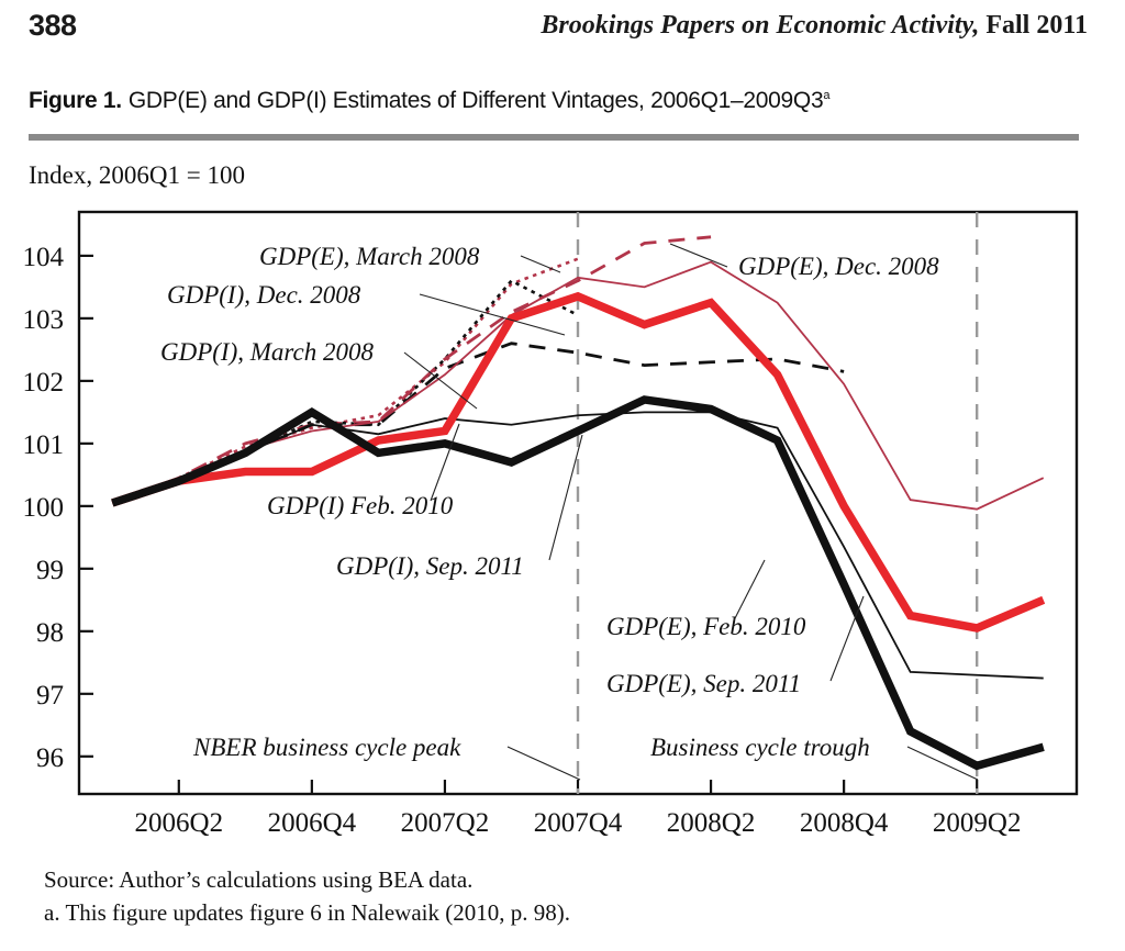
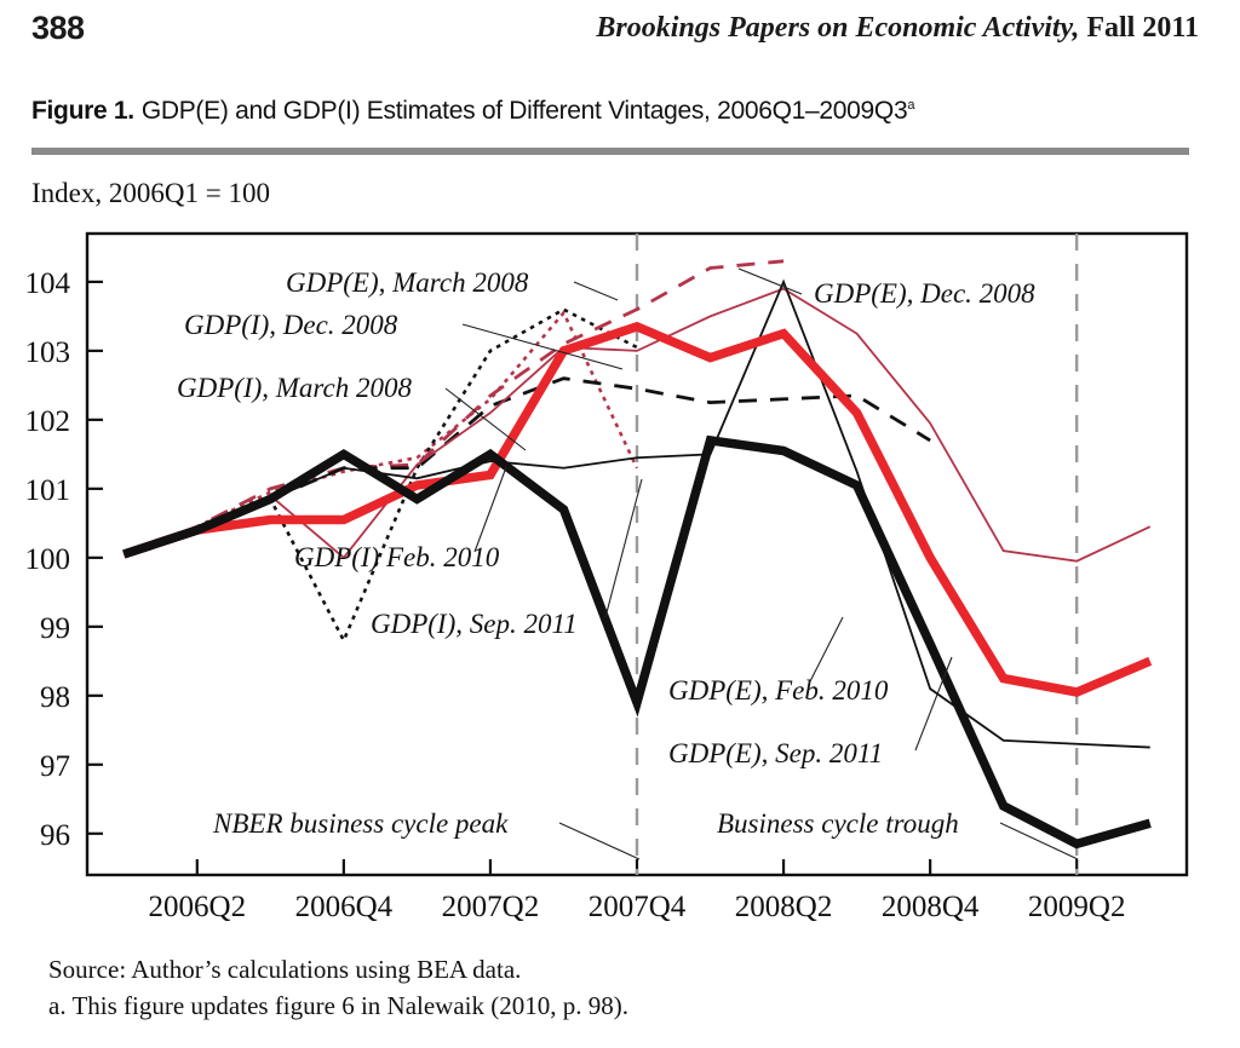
GDP(I), March 2008/2006Q4: 101.3 -> 98.8
GDP(E), Feb. 2010/2006Q4: 101.2 -> 100.0
GDP(I), March 2008/2007Q2: 102.3 -> 103.0
GDP(I), Sep. 2011/2007Q2: 101.0 -> 101.5
GDP(E), March 2008/2007Q4: 104.0 -> 101.3
GDP(E), Feb. 2010/2007Q4: 103.7 -> 103.0
GDP(I), Sep. 2011/2007Q4: 101.2 -> 97.9
GDP(E), Sep. 2011/2008Q2: 101.5 -> 104.0
GDP(I), Dec. 2008/2008Q4: 102.2 -> 101.7
GDP(E), Sep. 2011/2008Q4: 99.3 -> 98.1
